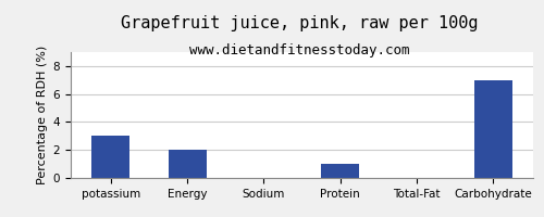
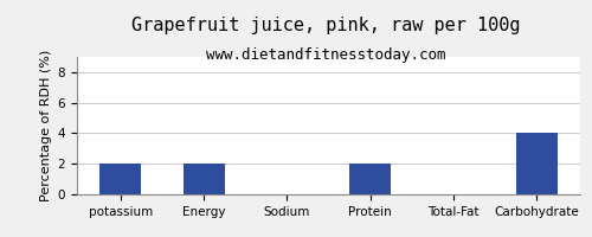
potassium: 3 -> 2
Protein: 1 -> 2
Carbohydrate: 7 -> 4
